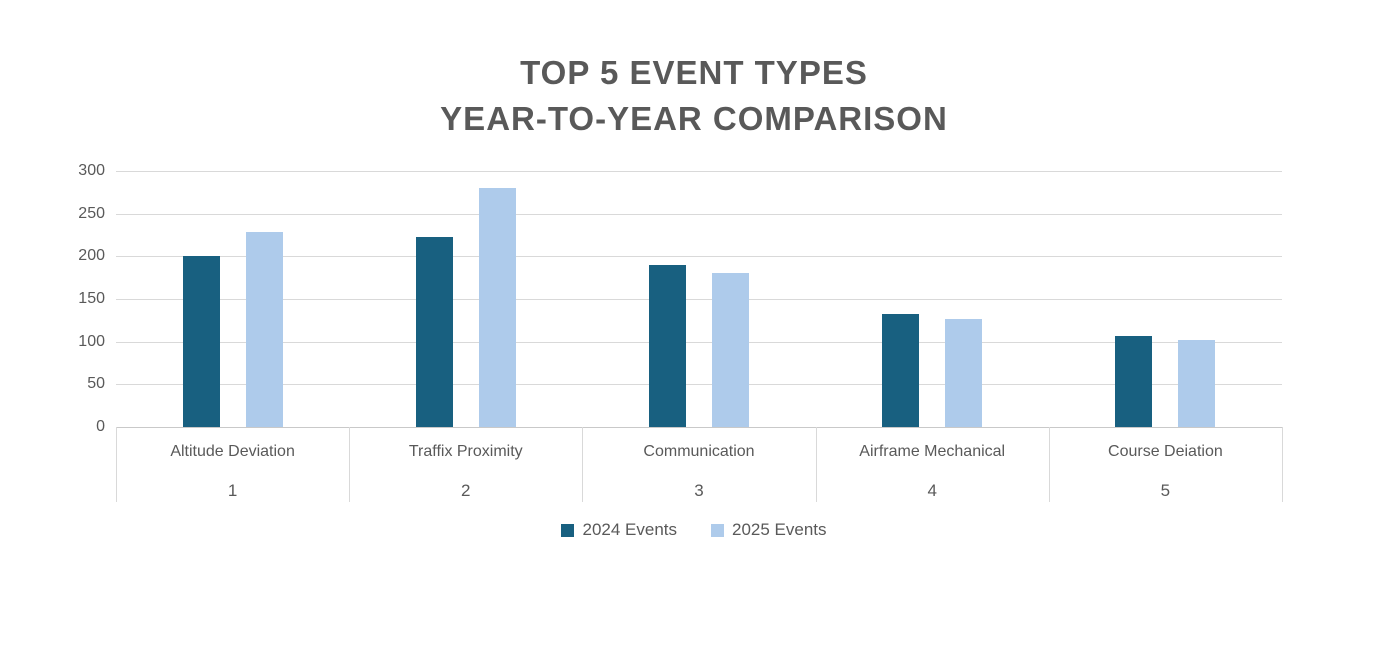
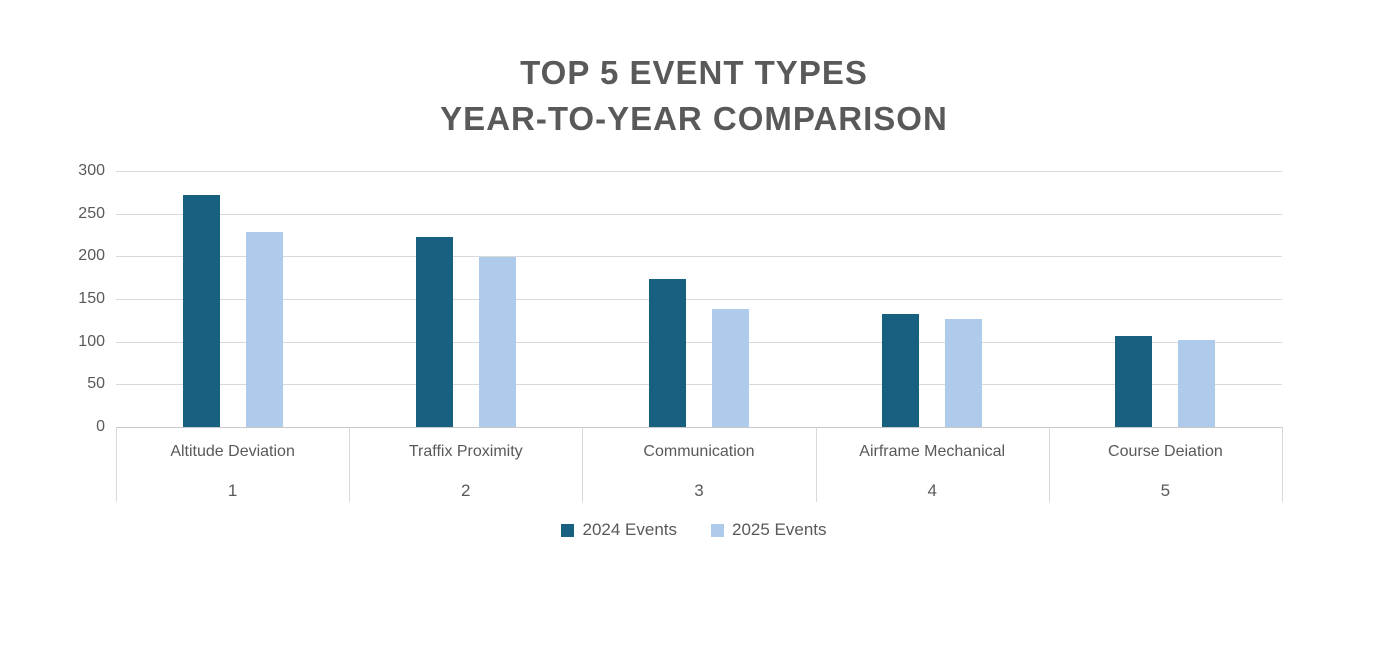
2024 Events/Altitude Deviation: 200 -> 270
2025 Events/Traffix Proximity: 280 -> 200
2024 Events/Communication: 190 -> 170
2025 Events/Communication: 180 -> 140
